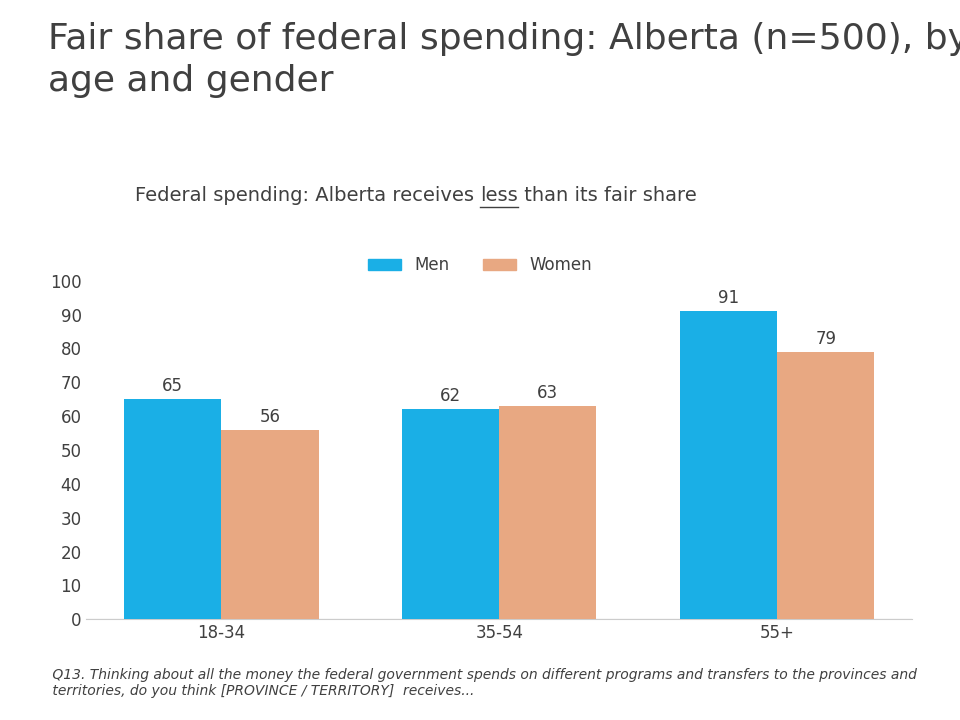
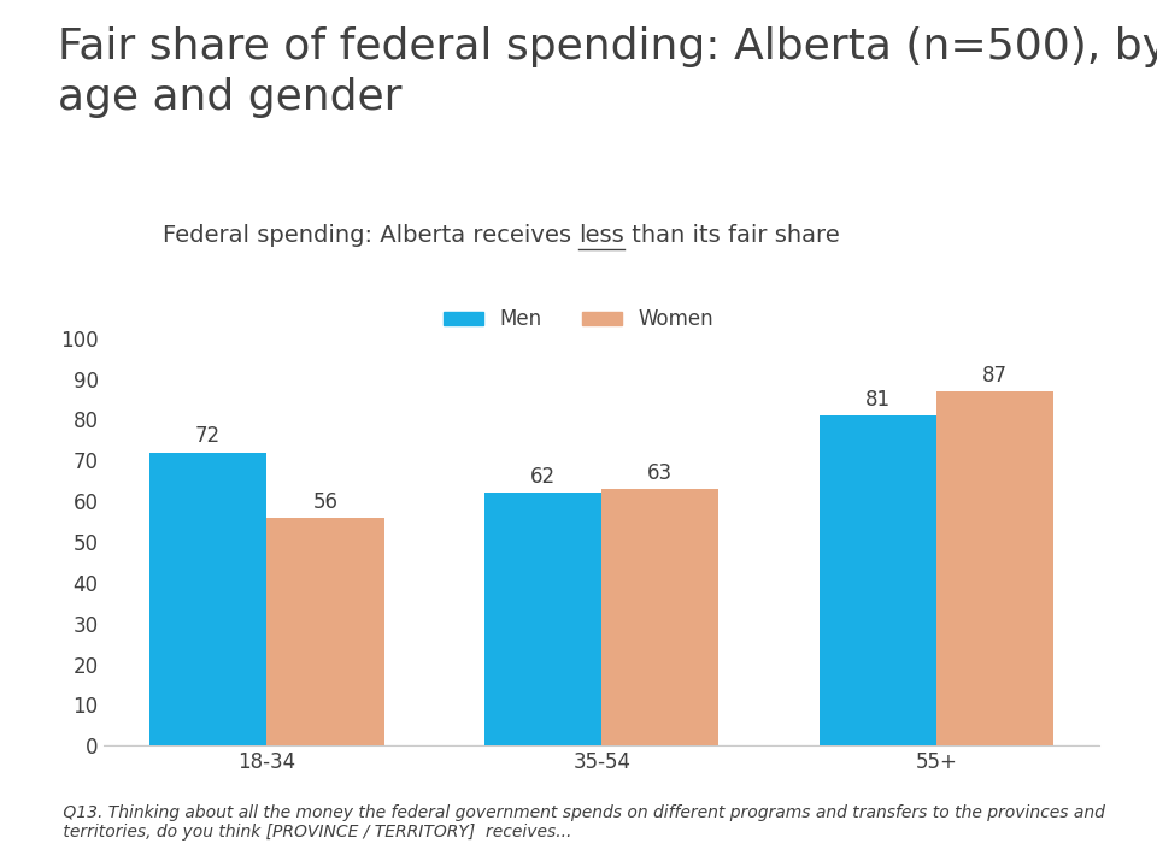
Men/18-34: 65 -> 72
Men/55+: 91 -> 81
Women/55+: 79 -> 87
